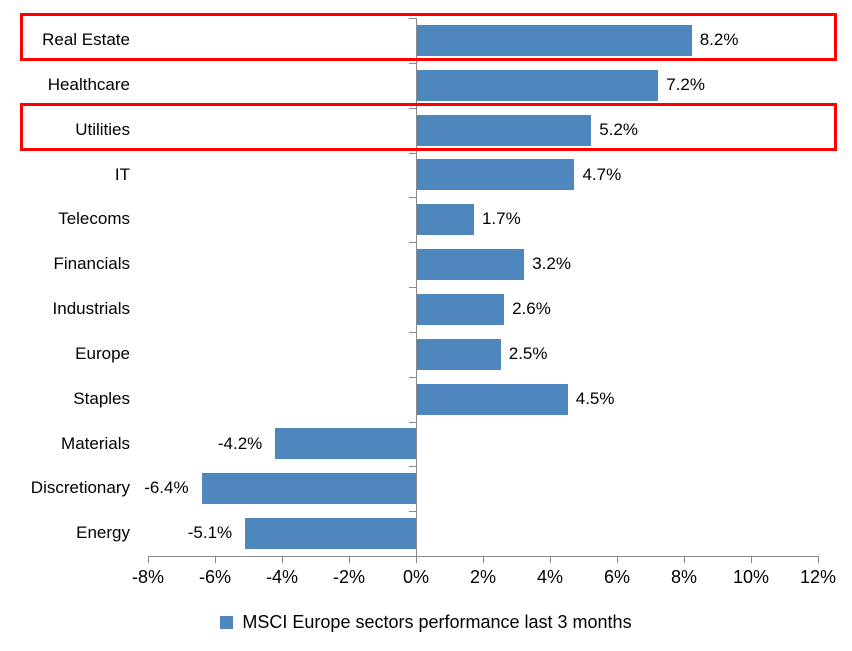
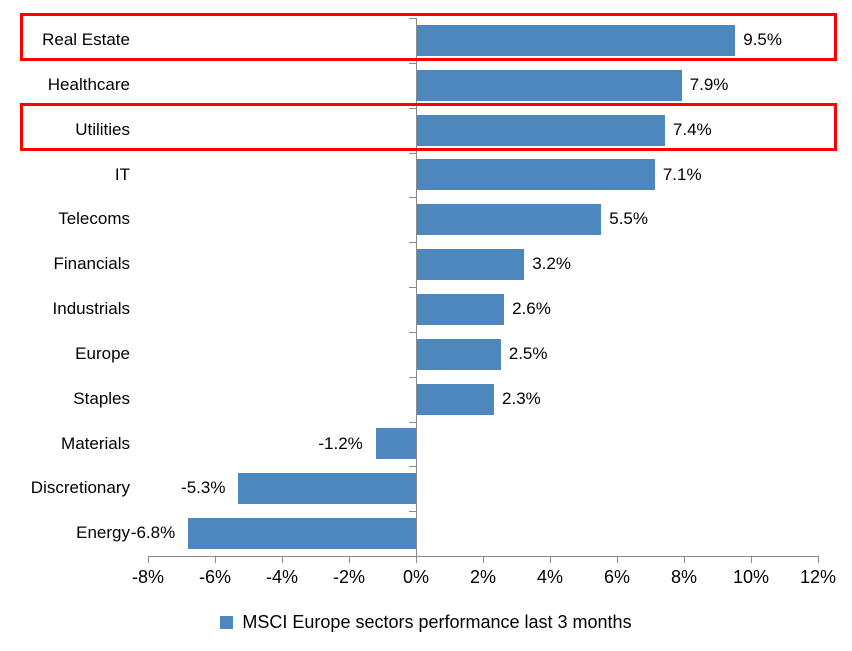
Real Estate: 8.2% -> 9.5%
Healthcare: 7.2% -> 7.9%
Utilities: 5.2% -> 7.4%
IT: 4.7% -> 7.1%
Telecoms: 1.7% -> 5.5%
Staples: 4.5% -> 2.3%
Materials: -4.2% -> -1.2%
Discretionary: -6.4% -> -5.3%
Energy: -5.1% -> -6.8%
